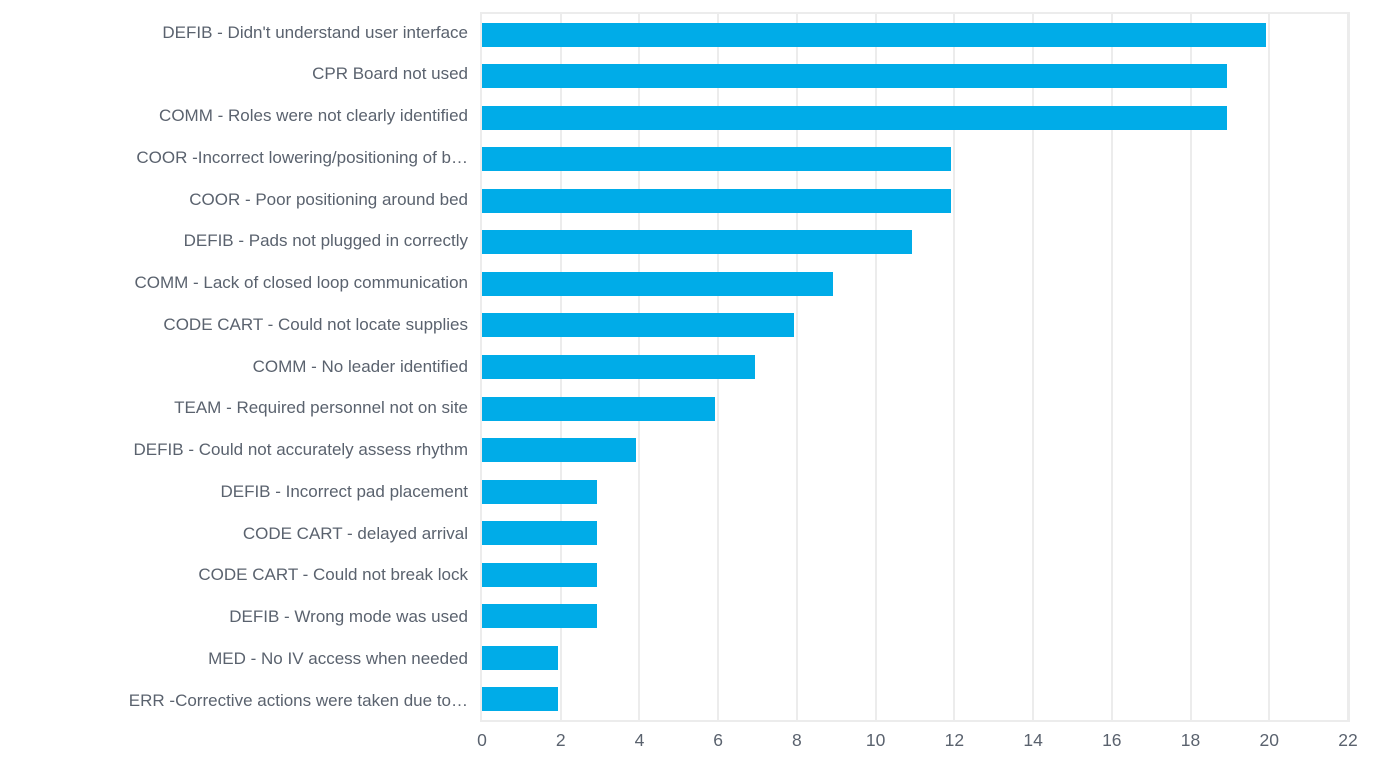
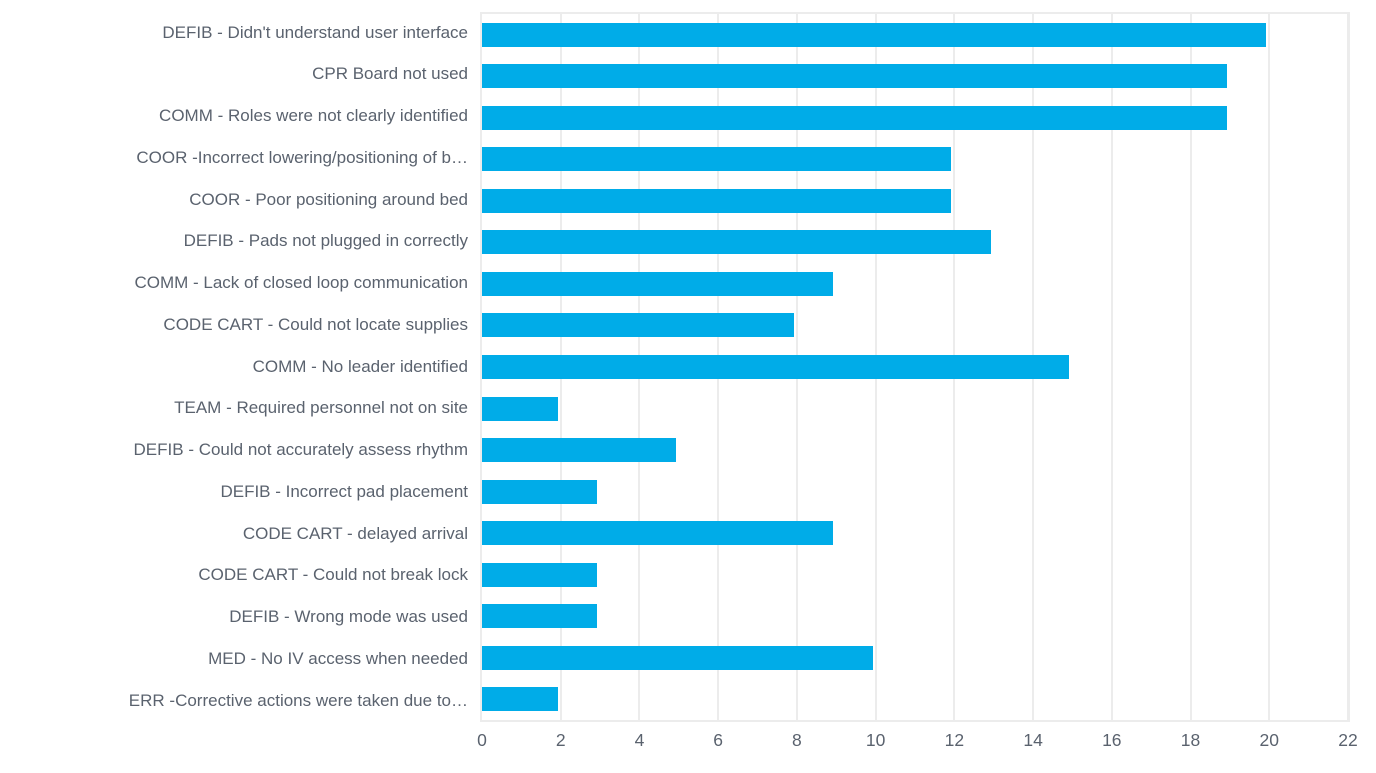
DEFIB - Pads not plugged in correctly: 11 -> 13
COMM - No leader identified: 7 -> 15
TEAM - Required personnel not on site: 6 -> 2
DEFIB - Could not accurately assess rhythm: 4 -> 5
CODE CART - delayed arrival: 3 -> 9
MED - No IV access when needed: 2 -> 10
